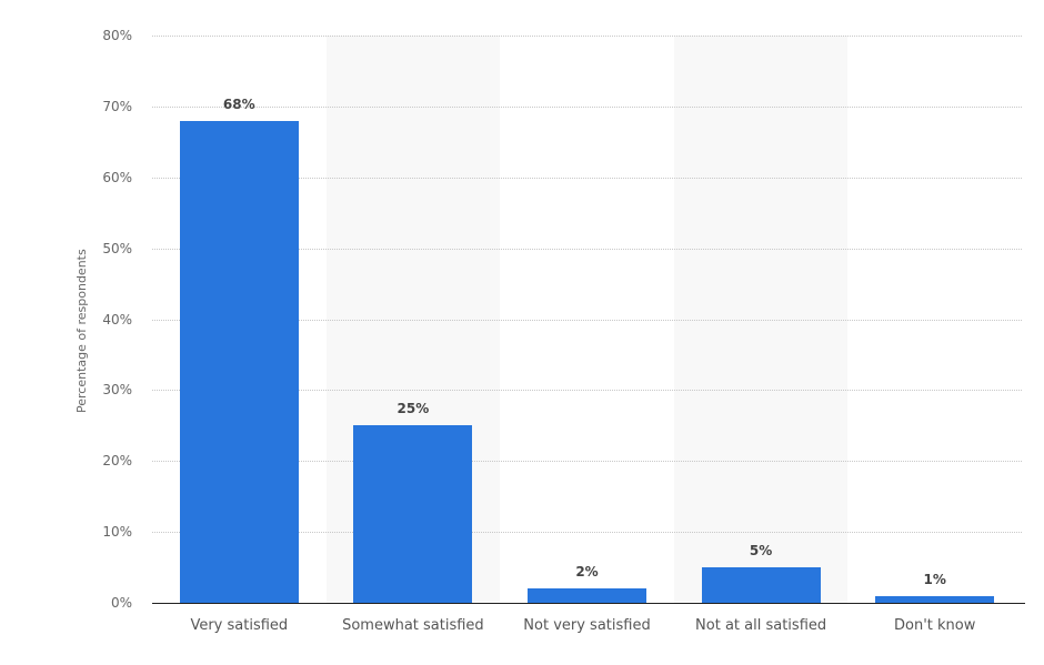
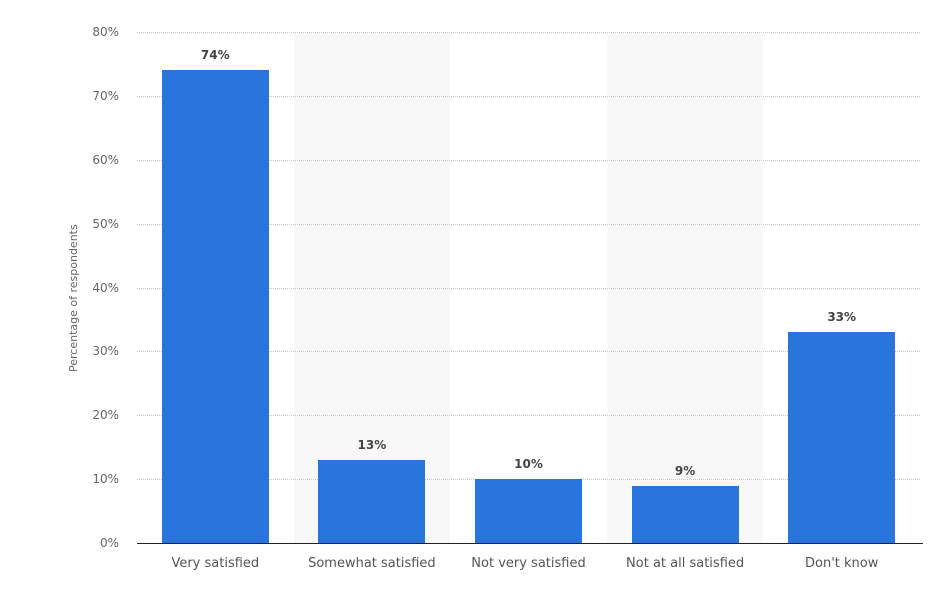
Very satisfied: 68% -> 74%
Somewhat satisfied: 25% -> 13%
Not very satisfied: 2% -> 10%
Not at all satisfied: 5% -> 9%
Don't know: 1% -> 33%
